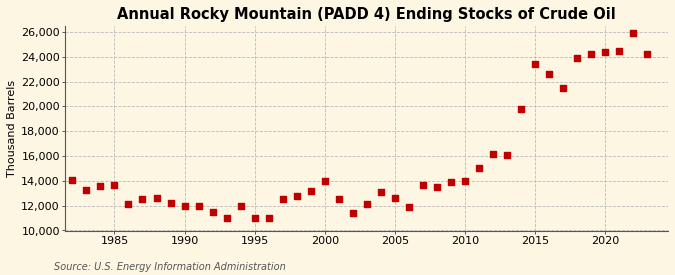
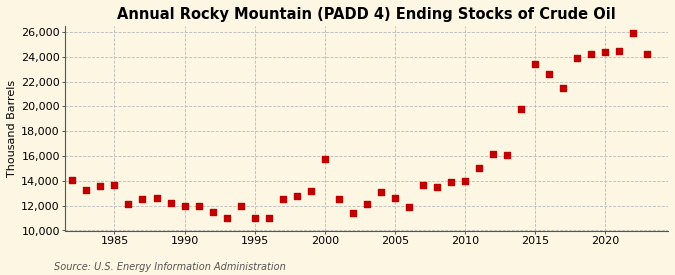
2000: 14,000 -> 15,800
